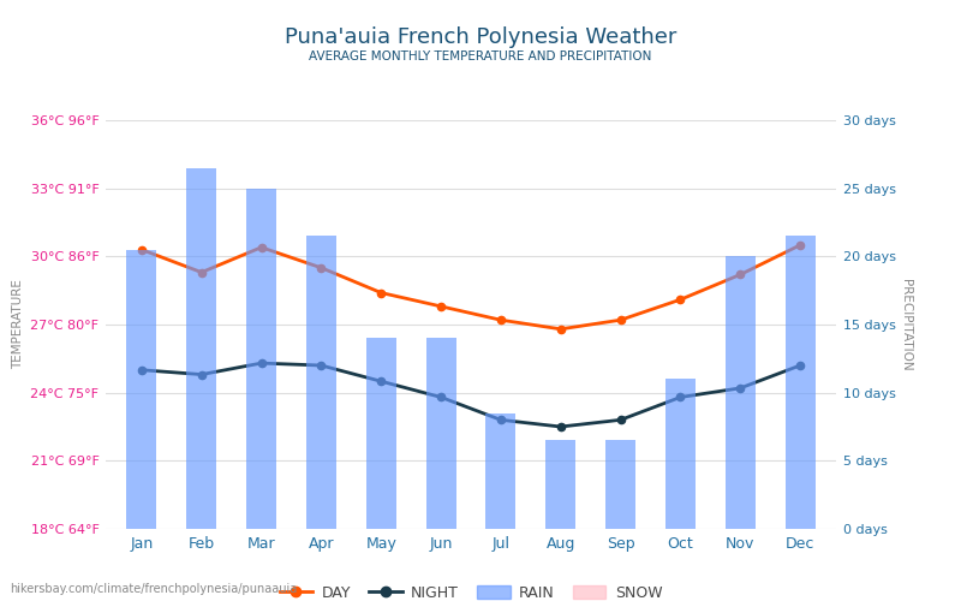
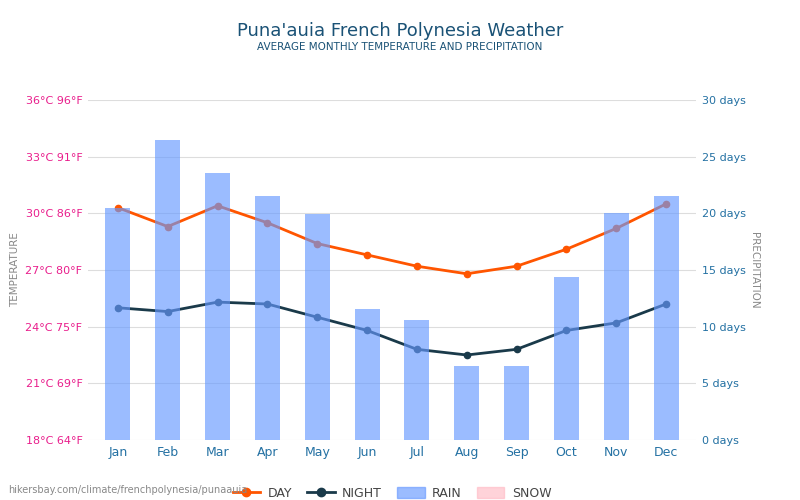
RAIN/Mar: 25.0 days -> 23.6 days
RAIN/May: 14.0 days -> 19.9 days
RAIN/Jun: 14.0 days -> 11.6 days
RAIN/Jul: 8.5 days -> 10.6 days
RAIN/Oct: 11.0 days -> 14.4 days
